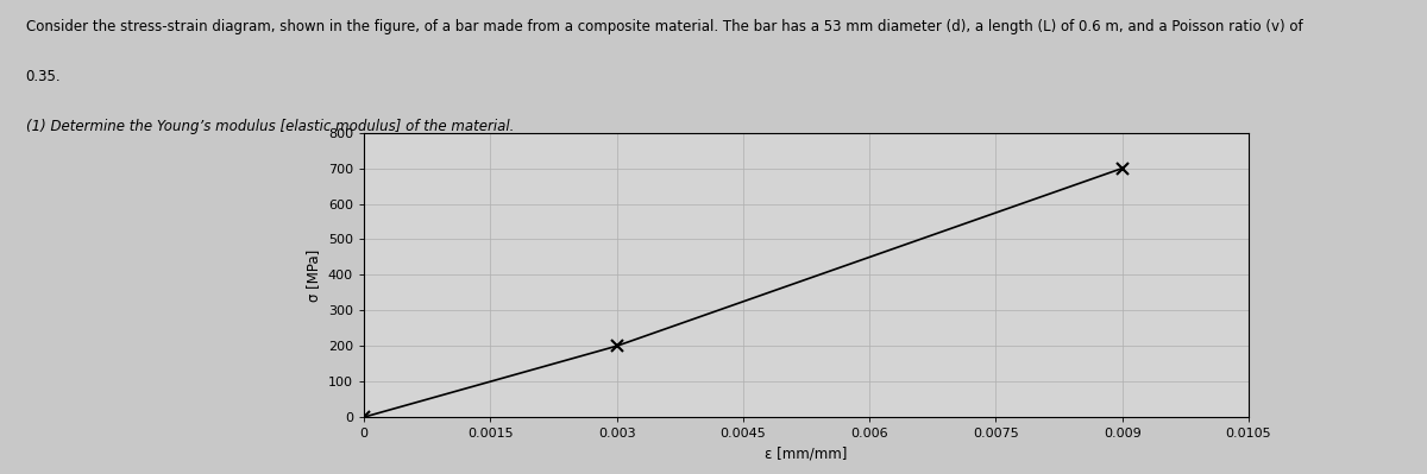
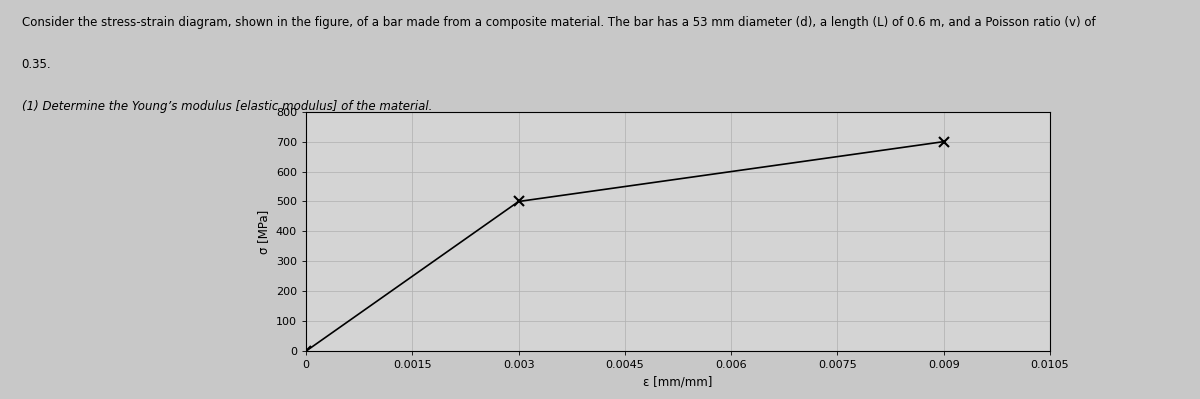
0.003: 200 -> 500
